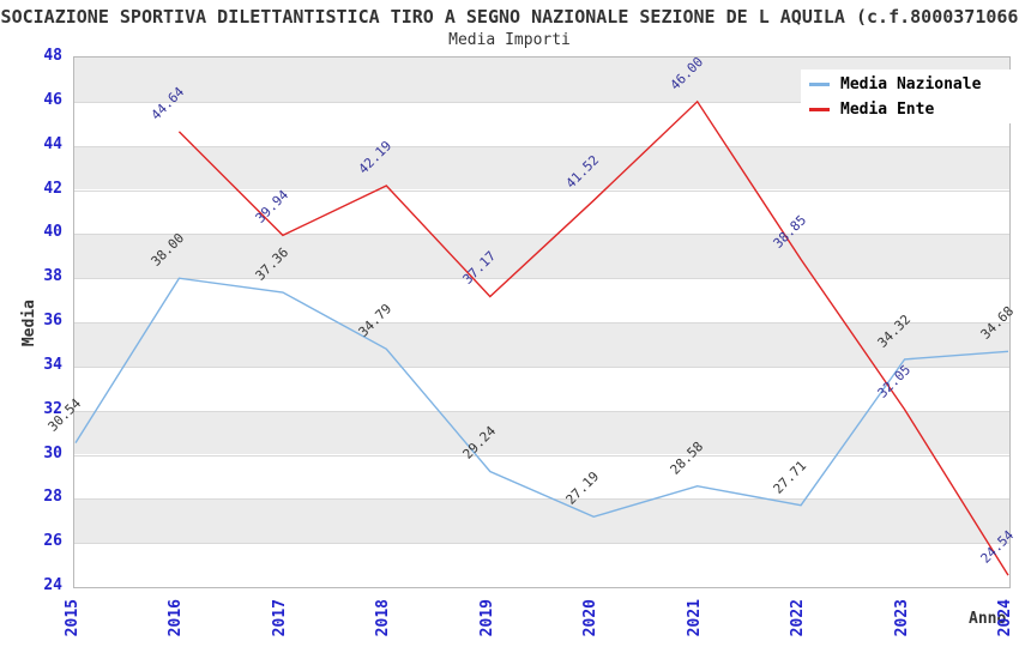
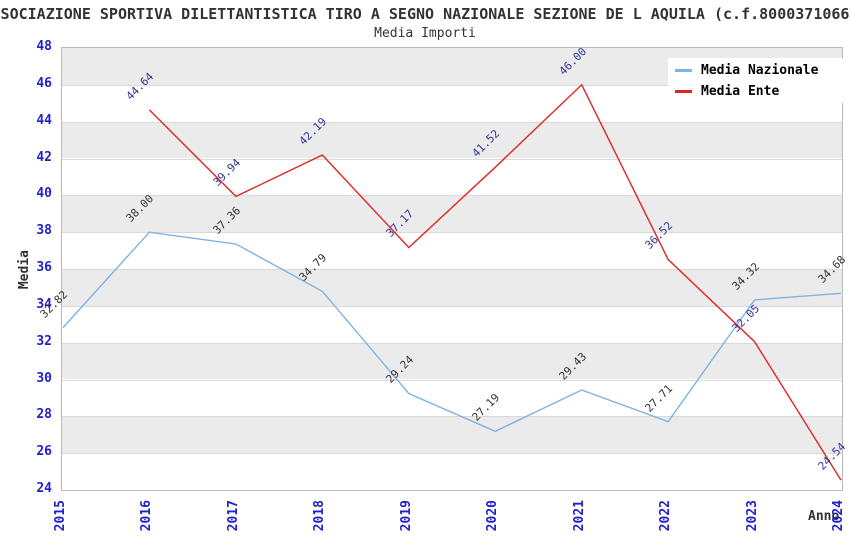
Media Nazionale/2015: 30.54 -> 32.82
Media Nazionale/2021: 28.58 -> 29.43
Media Ente/2022: 38.85 -> 36.52
